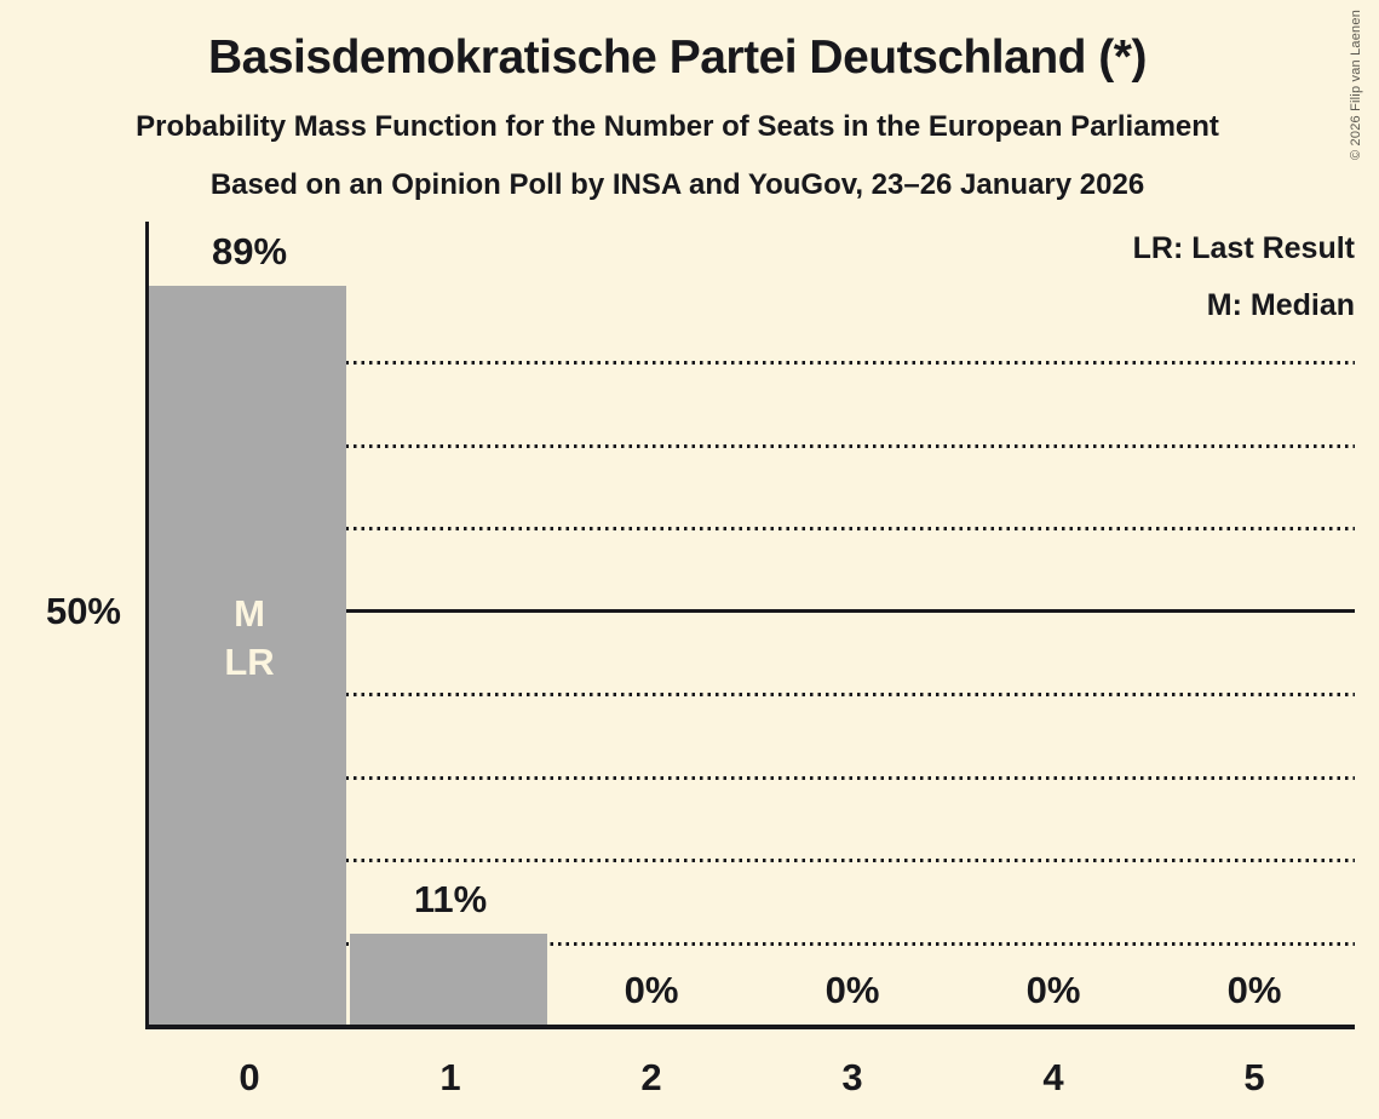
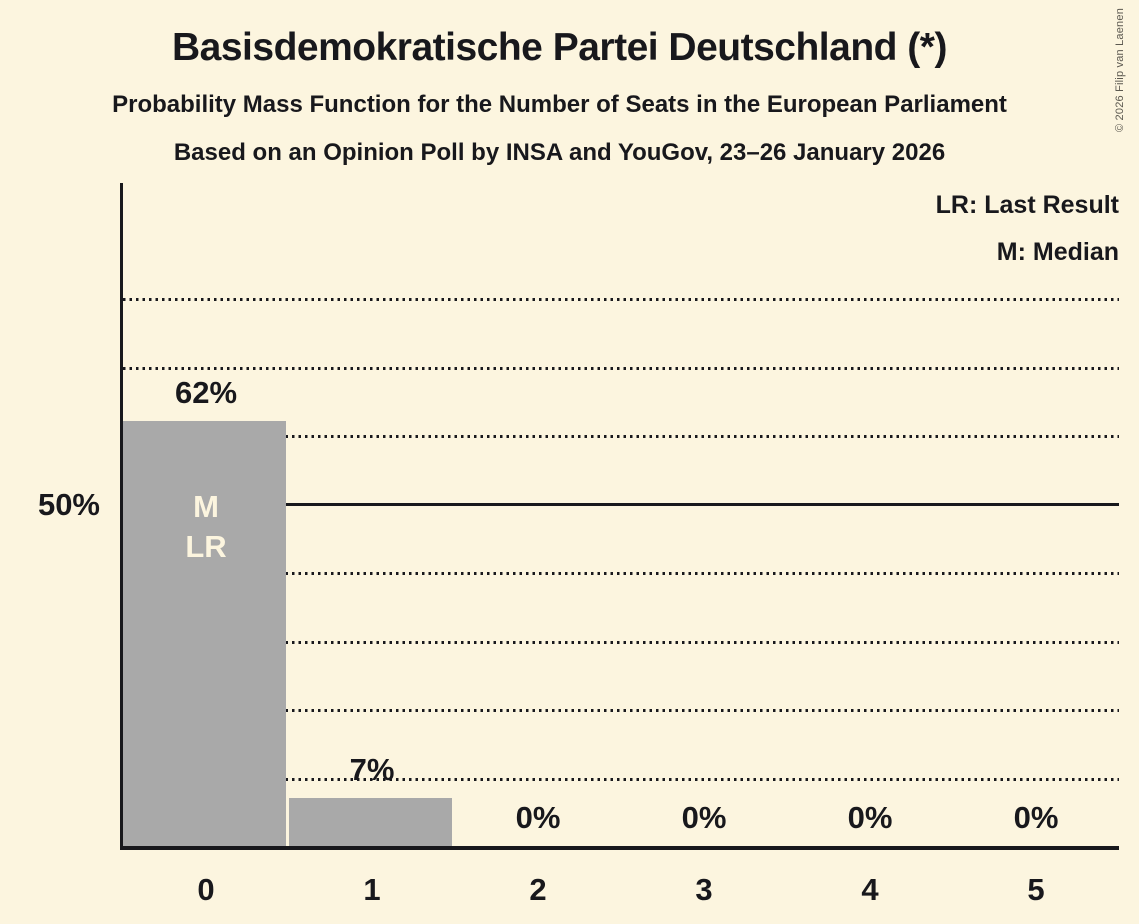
0: 89% -> 62%
1: 11% -> 7%
